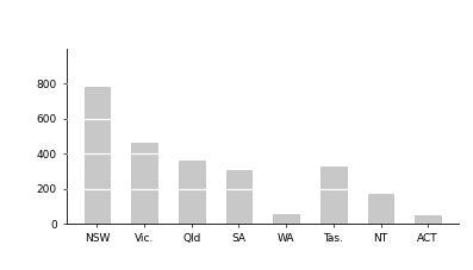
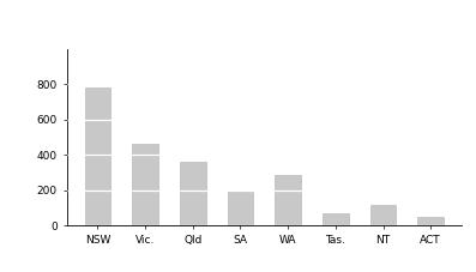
SA: 310 -> 200
WA: 60 -> 290
Tas.: 330 -> 70
NT: 170 -> 120
